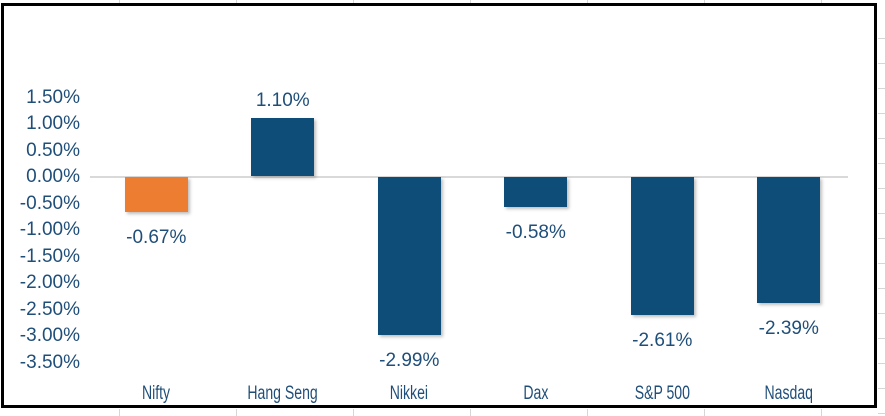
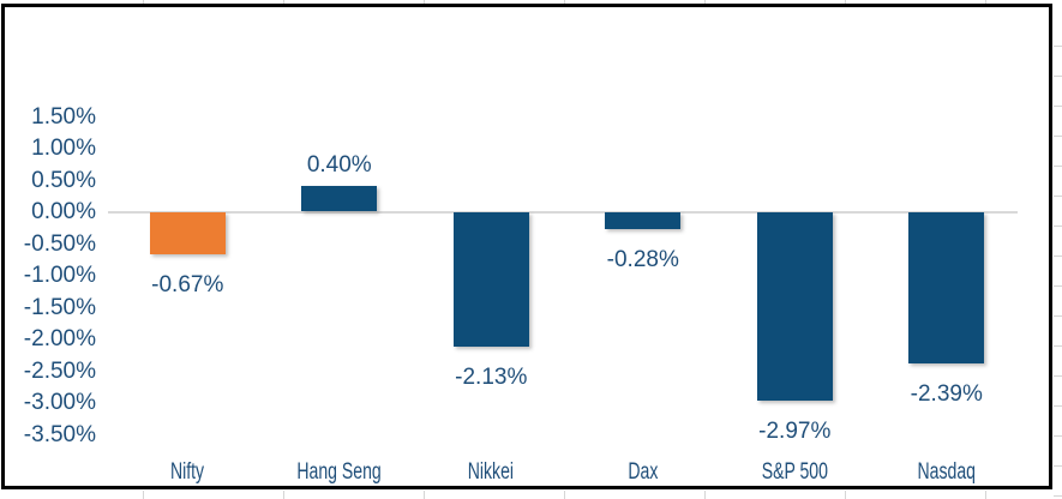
Hang Seng: 1.10% -> 0.40%
Nikkei: -2.99% -> -2.13%
Dax: -0.58% -> -0.28%
S&P 500: -2.61% -> -2.97%
